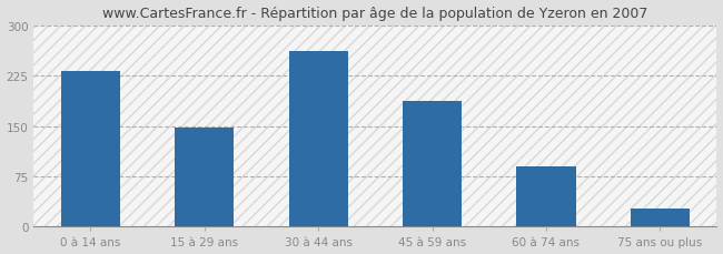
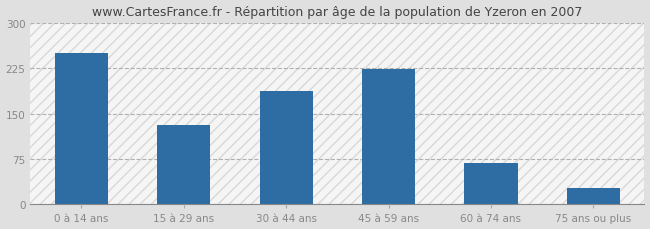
0 à 14 ans: 232 -> 250
15 à 29 ans: 148 -> 132
30 à 44 ans: 262 -> 188
45 à 59 ans: 187 -> 224
60 à 74 ans: 90 -> 68
